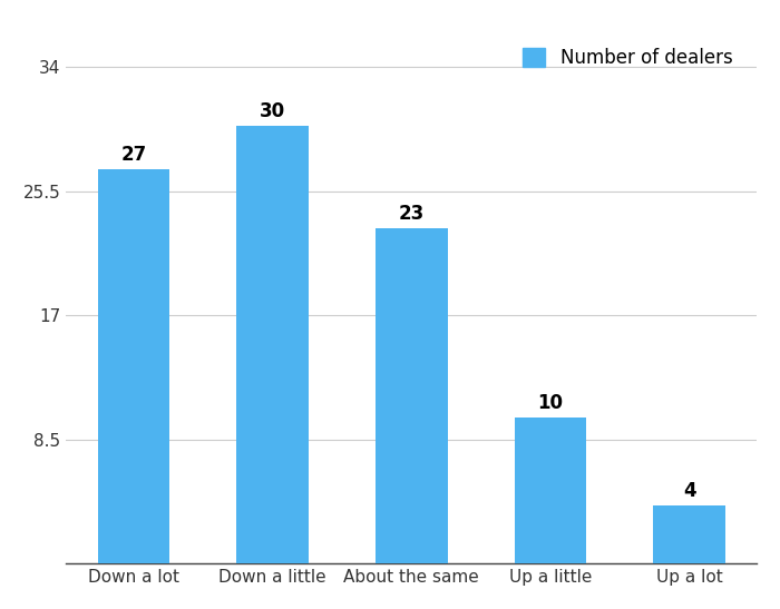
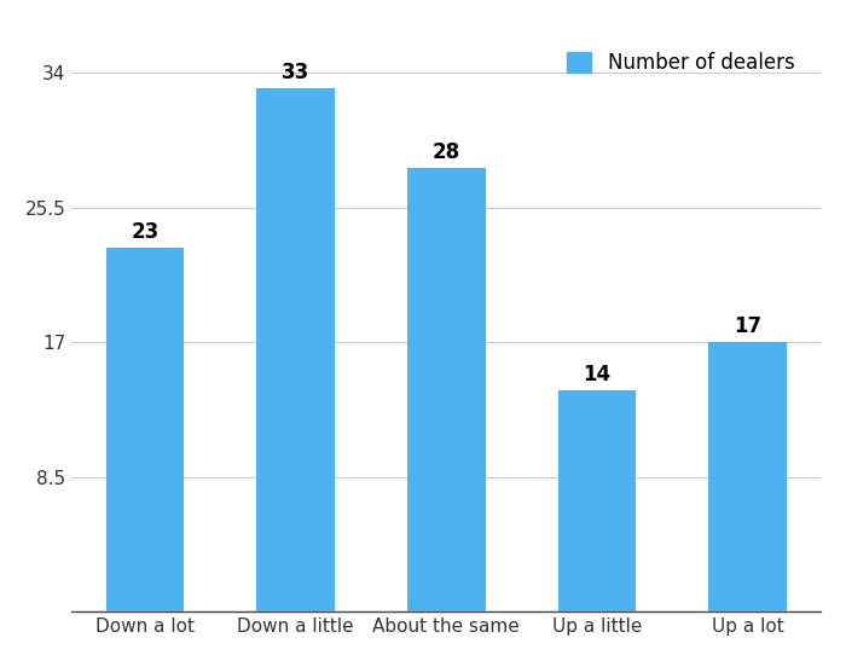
Down a lot: 27 -> 23
Down a little: 30 -> 33
About the same: 23 -> 28
Up a little: 10 -> 14
Up a lot: 4 -> 17
